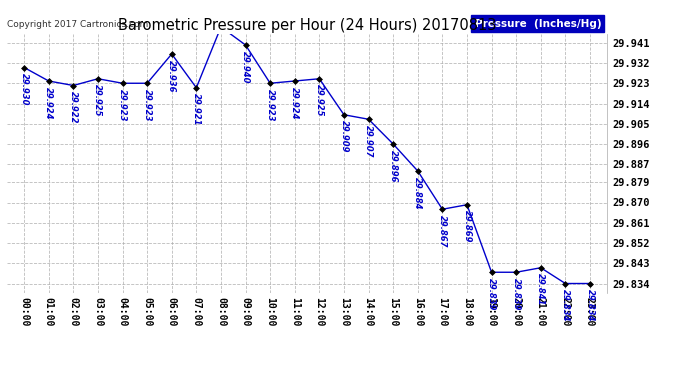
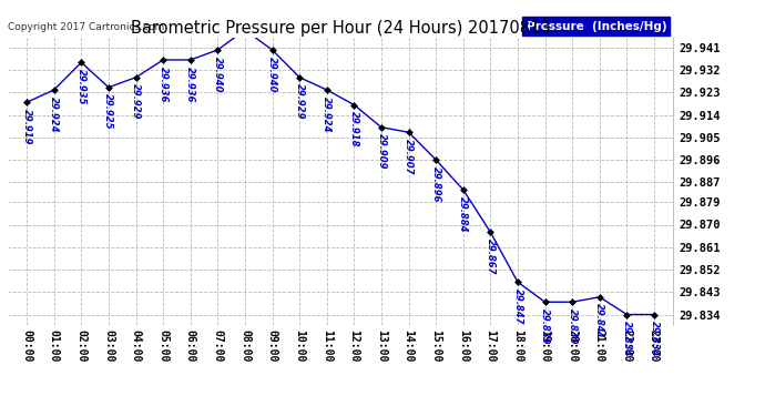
00:00: 29.930 -> 29.919
02:00: 29.922 -> 29.935
04:00: 29.923 -> 29.929
05:00: 29.923 -> 29.936
07:00: 29.921 -> 29.940
10:00: 29.923 -> 29.929
12:00: 29.925 -> 29.918
18:00: 29.869 -> 29.847
